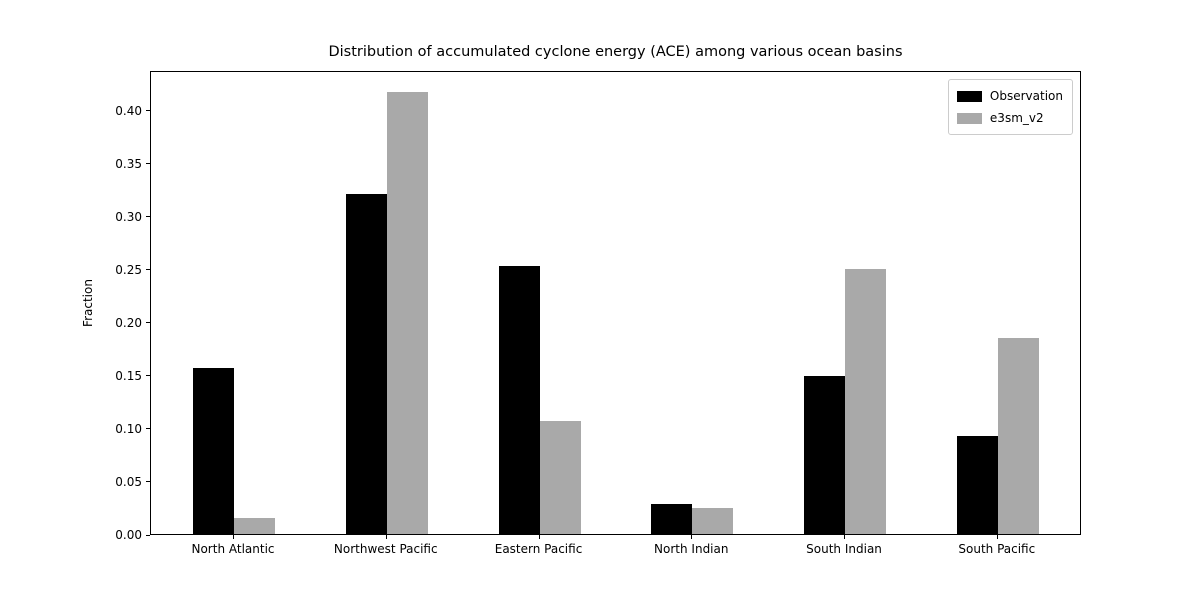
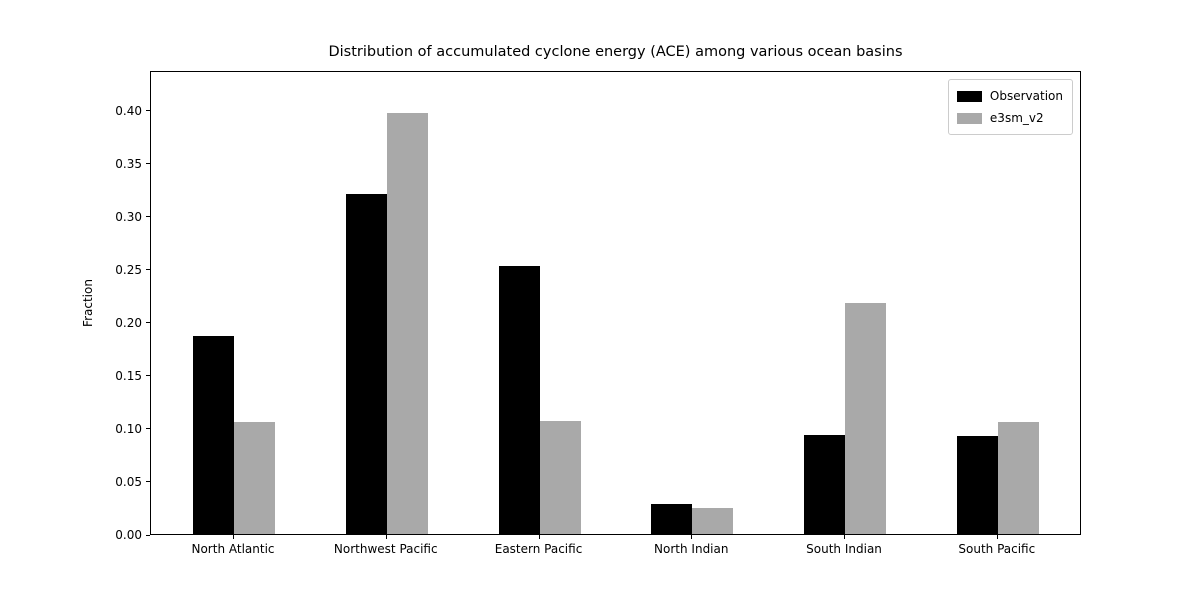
Observation/North Atlantic: 0.157 -> 0.187
e3sm_v2/North Atlantic: 0.015 -> 0.106
e3sm_v2/Northwest Pacific: 0.417 -> 0.397
Observation/South Indian: 0.149 -> 0.093
e3sm_v2/South Indian: 0.250 -> 0.218
e3sm_v2/South Pacific: 0.185 -> 0.106
